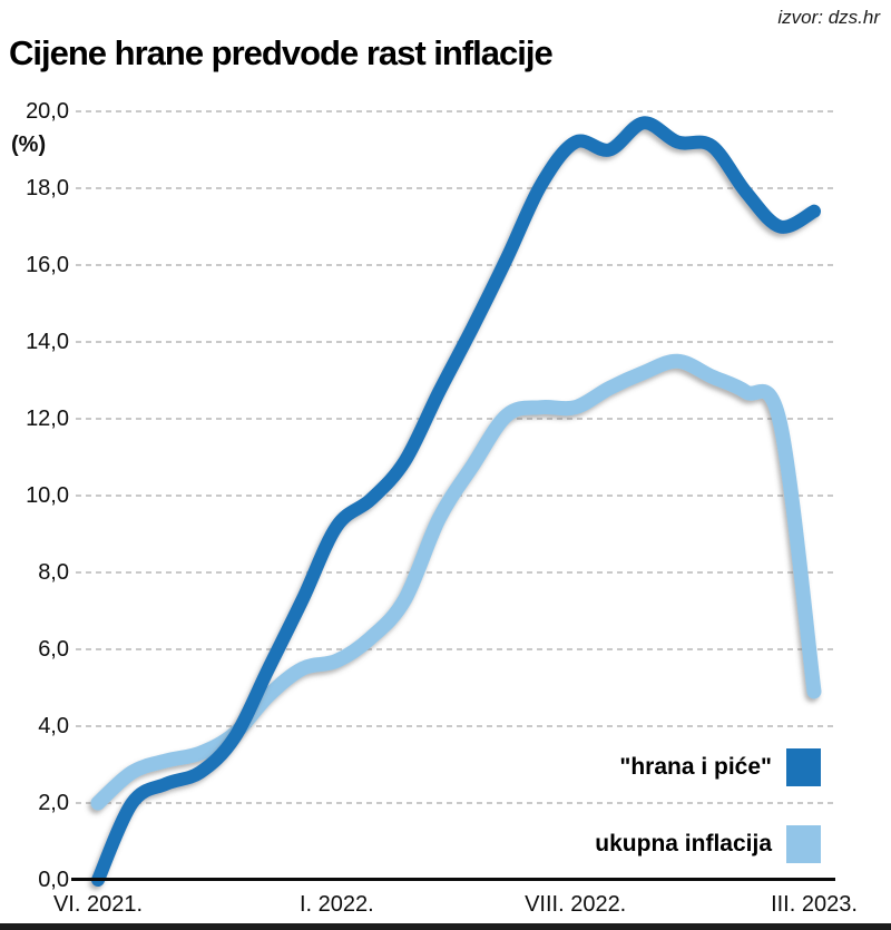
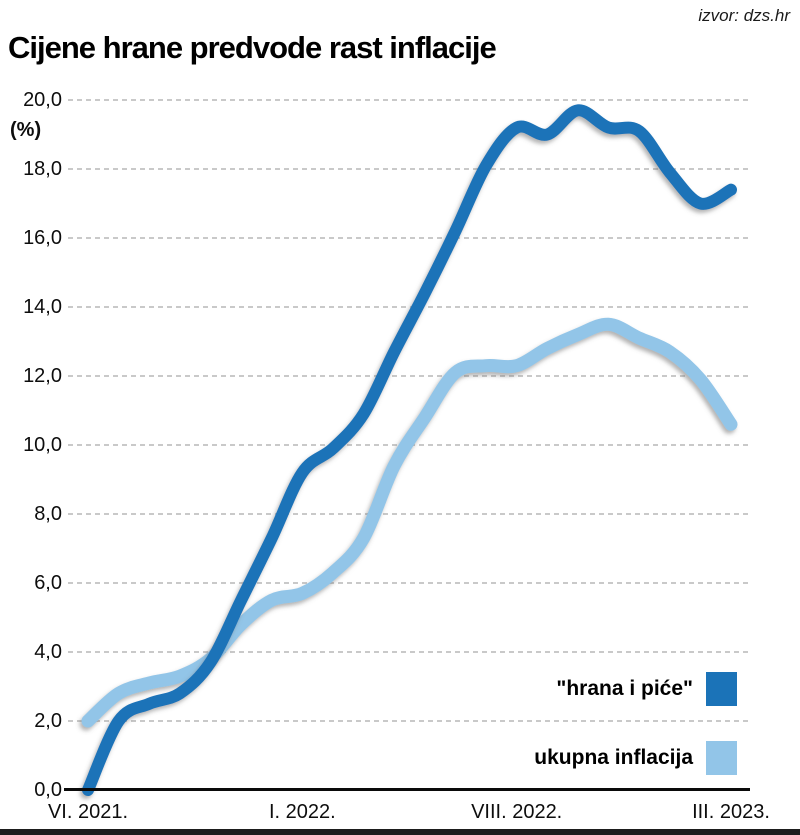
ukupna inflacija/III. 2023.: 4,9 -> 10,6
